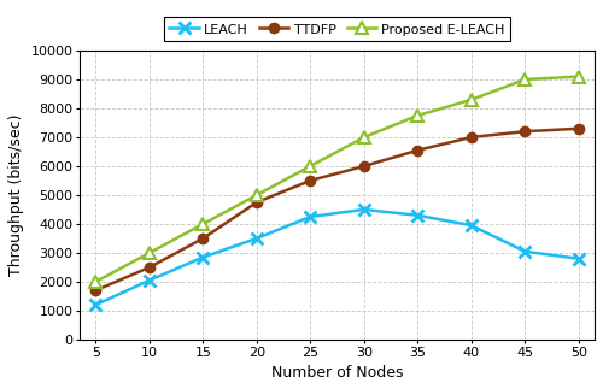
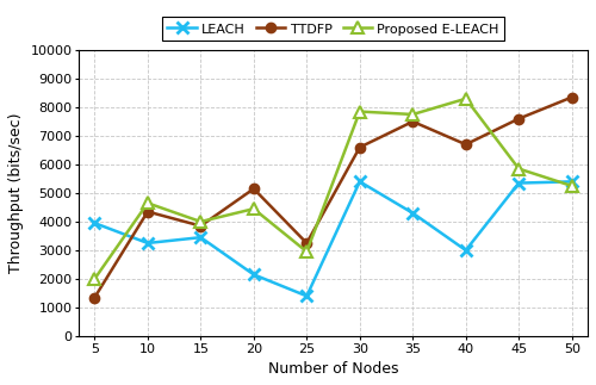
LEACH/5: 1200 -> 3950
TTDFP/5: 1700 -> 1350
LEACH/10: 2050 -> 3250
TTDFP/10: 2500 -> 4350
Proposed E-LEACH/10: 3000 -> 4650
LEACH/15: 2850 -> 3450
TTDFP/15: 3500 -> 3850
LEACH/20: 3500 -> 2150
TTDFP/20: 4750 -> 5150
Proposed E-LEACH/20: 5000 -> 4450
LEACH/25: 4250 -> 1400
TTDFP/25: 5500 -> 3250
Proposed E-LEACH/25: 6000 -> 2950
LEACH/30: 4500 -> 5400
TTDFP/30: 6000 -> 6600
Proposed E-LEACH/30: 7000 -> 7850
TTDFP/35: 6550 -> 7500
LEACH/40: 3950 -> 3000
TTDFP/40: 7000 -> 6700
LEACH/45: 3050 -> 5350
TTDFP/45: 7200 -> 7600
Proposed E-LEACH/45: 9000 -> 5850
LEACH/50: 2800 -> 5400
TTDFP/50: 7300 -> 8350
Proposed E-LEACH/50: 9100 -> 5250
